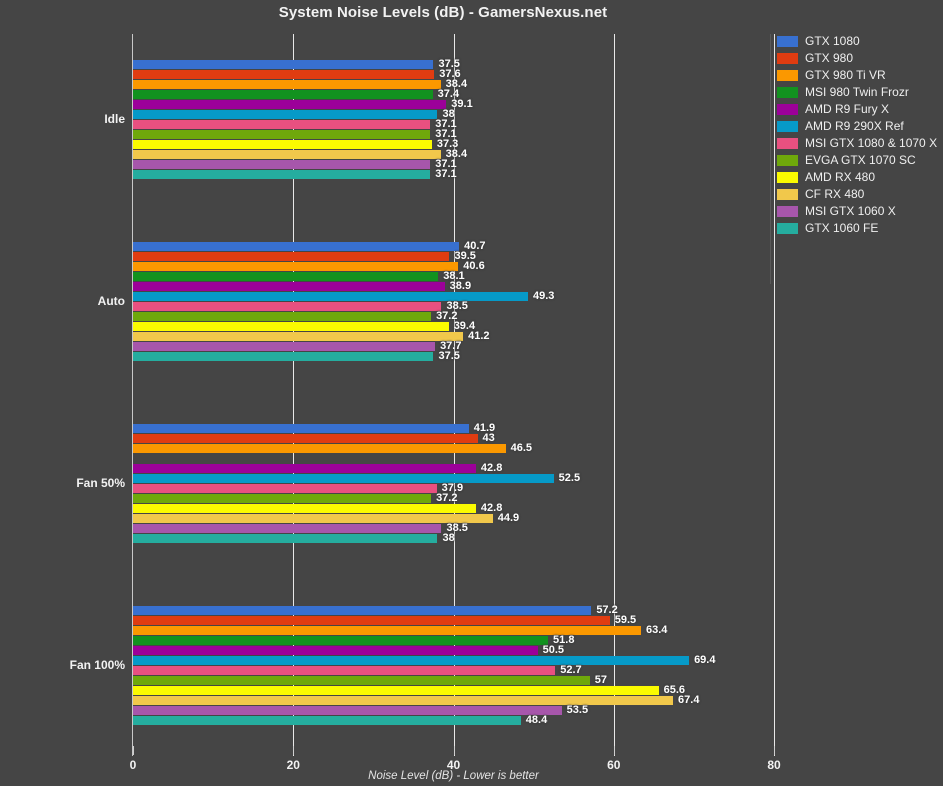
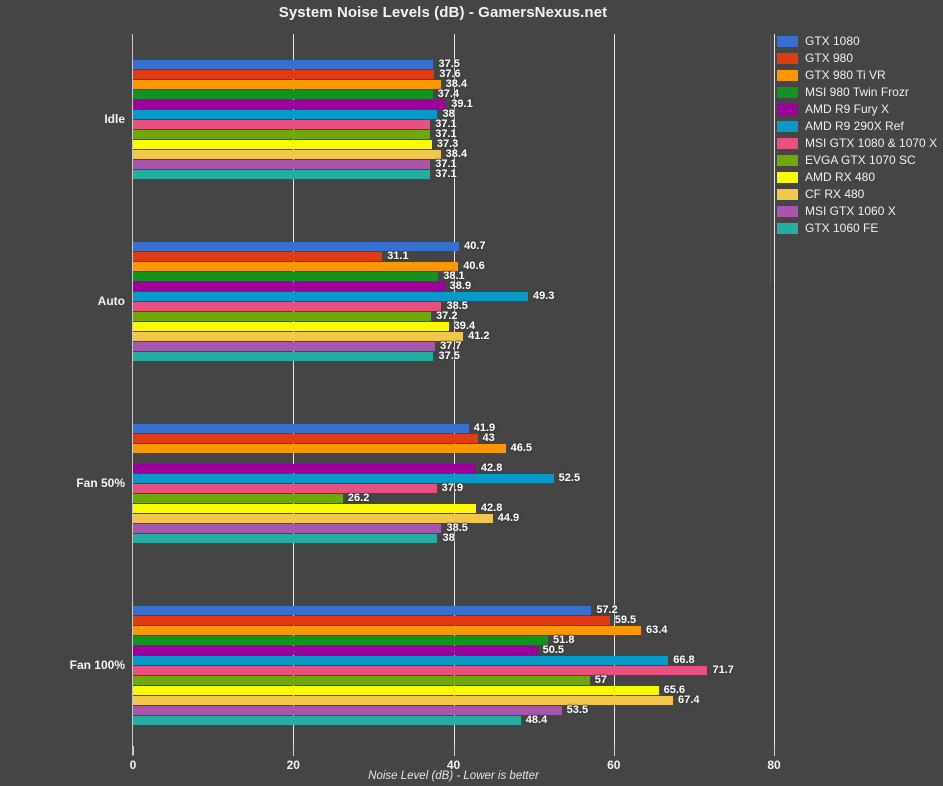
GTX 980/Auto: 39.5 -> 31.1
EVGA GTX 1070 SC/Fan 50%: 37.2 -> 26.2
AMD R9 290X Ref/Fan 100%: 69.4 -> 66.8
MSI GTX 1080 & 1070 X/Fan 100%: 52.7 -> 71.7
